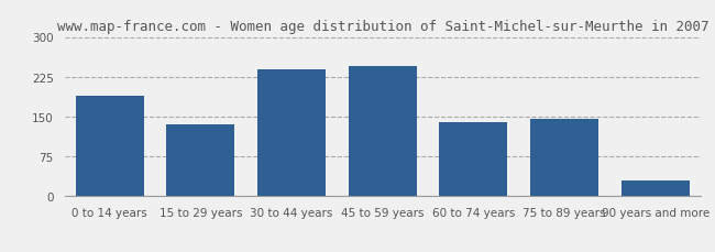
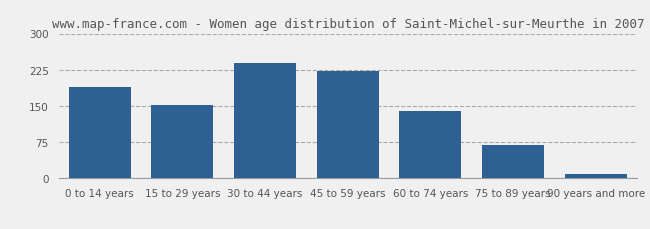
15 to 29 years: 135 -> 152
45 to 59 years: 245 -> 222
75 to 89 years: 145 -> 70
90 years and more: 30 -> 10
